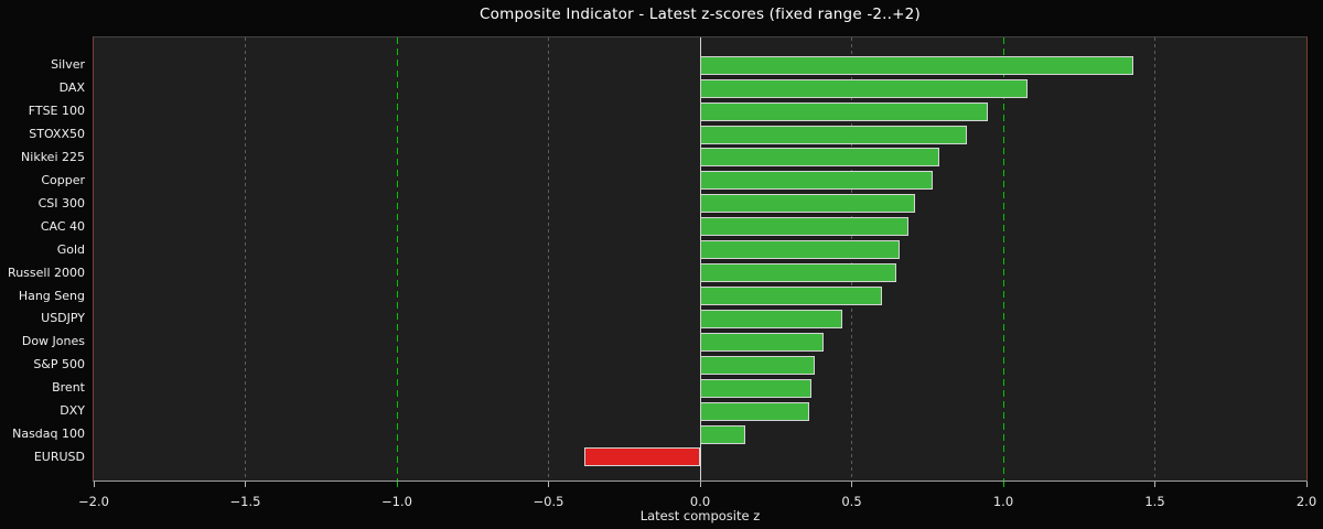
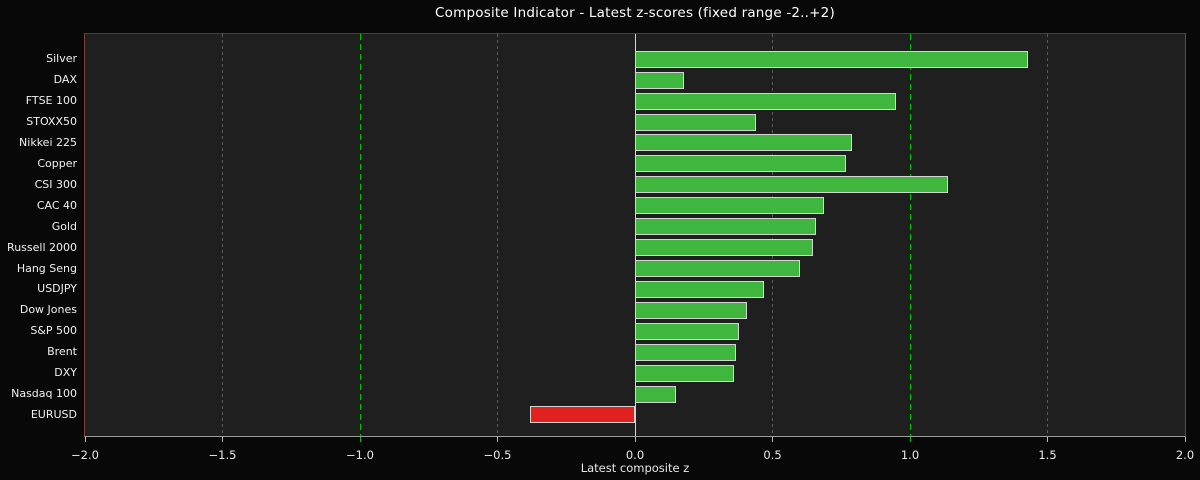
DAX: 1.08 -> 0.18
STOXX50: 0.88 -> 0.44
CSI 300: 0.71 -> 1.14
